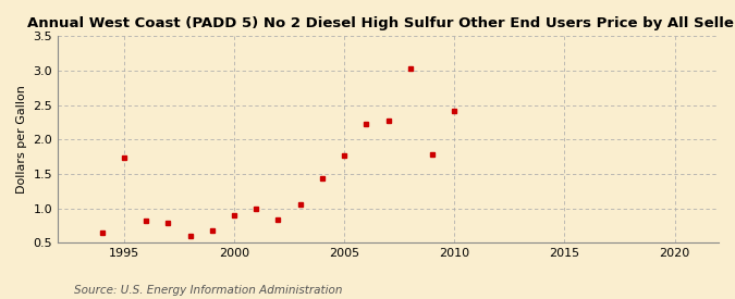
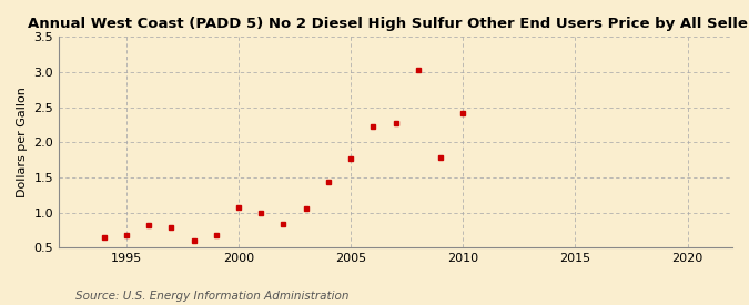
1995: 1.74 -> 0.68
2000: 0.90 -> 1.07
